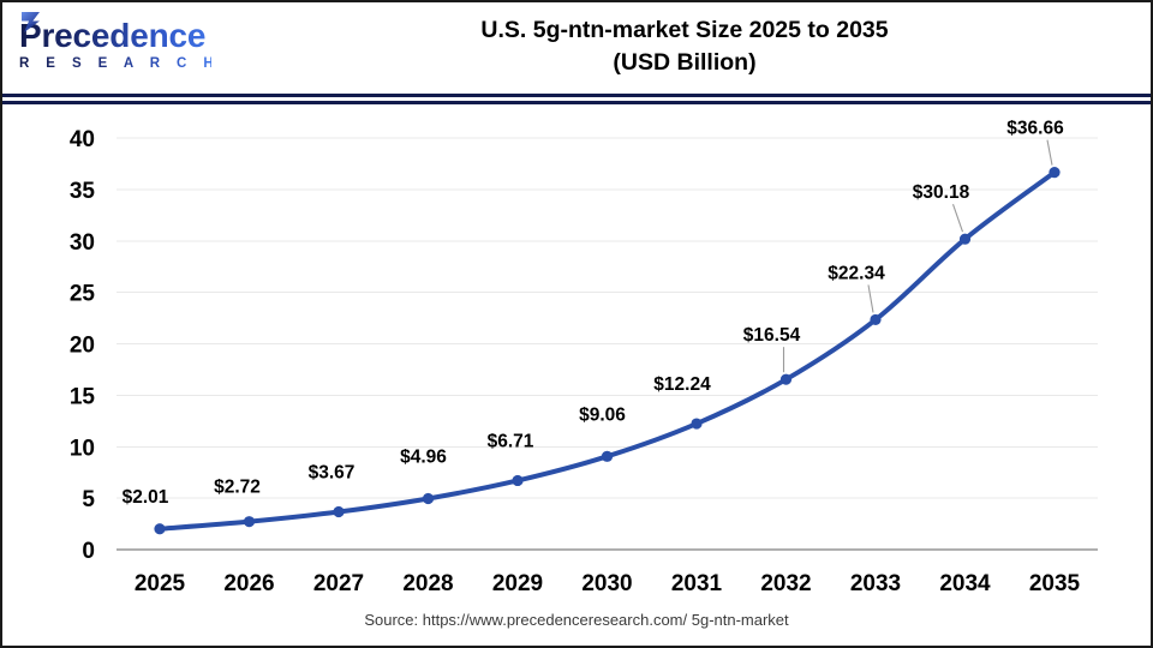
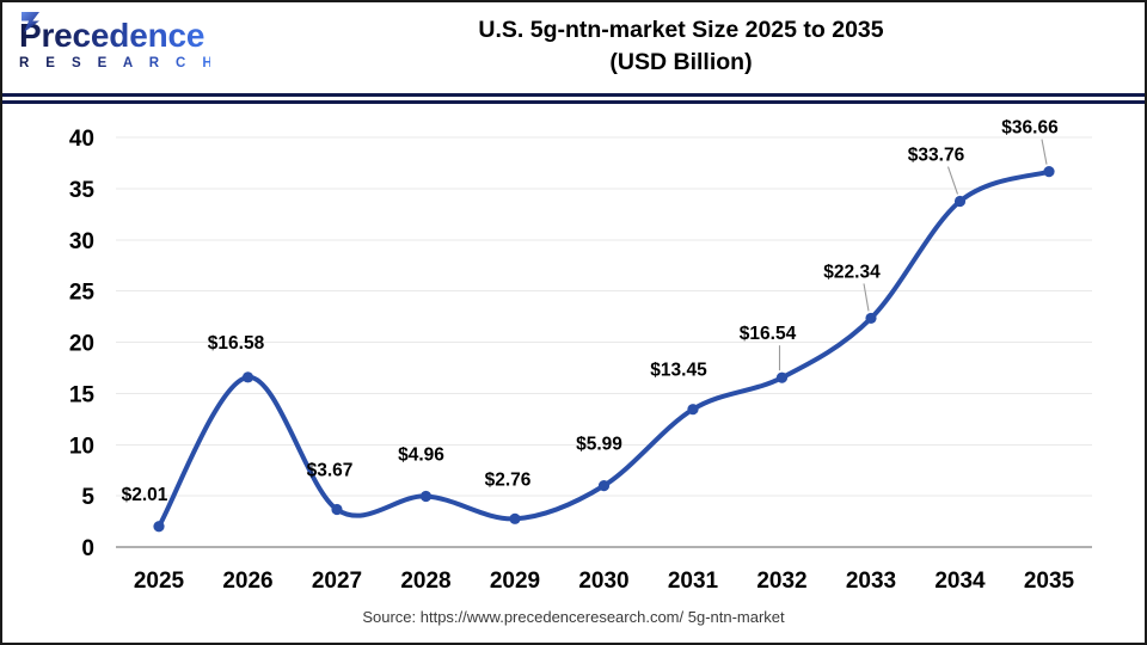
2026: $2.72 -> $16.58
2029: $6.71 -> $2.76
2030: $9.06 -> $5.99
2031: $12.24 -> $13.45
2034: $30.18 -> $33.76
